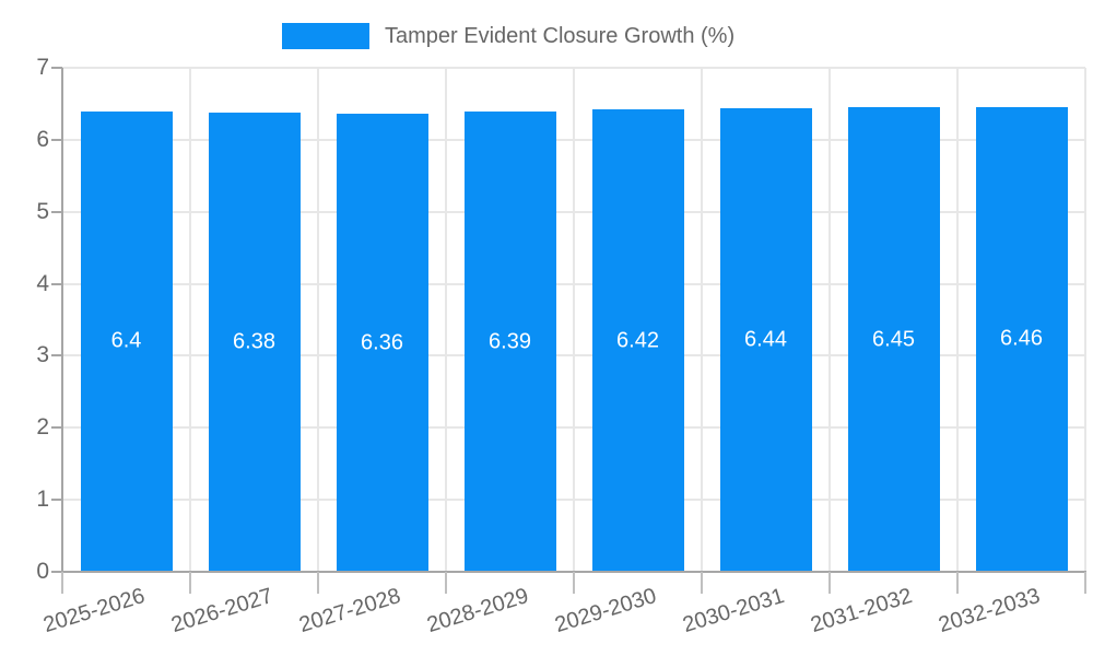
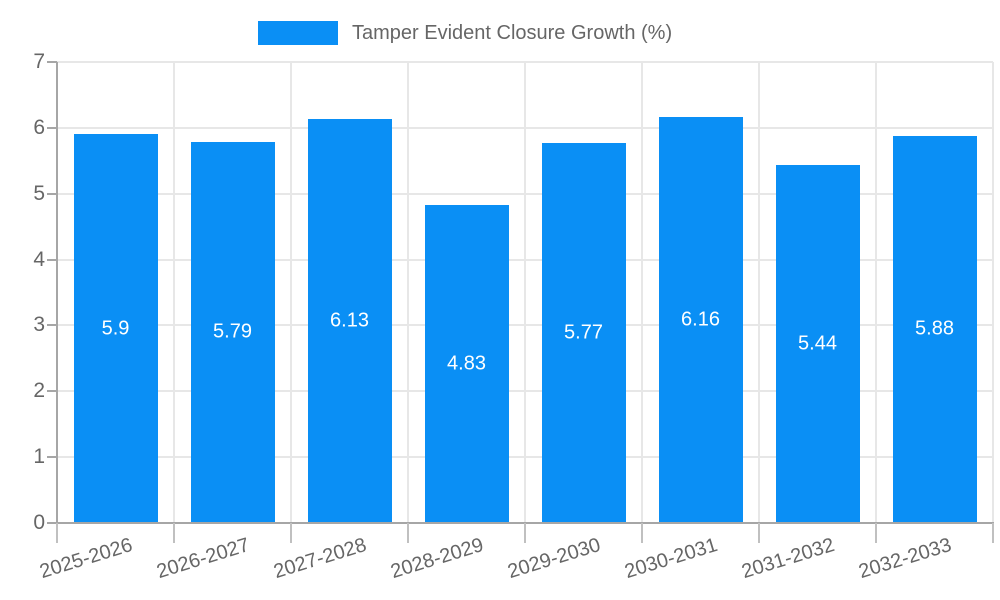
2025-2026: 6.4 -> 5.9
2026-2027: 6.38 -> 5.79
2027-2028: 6.36 -> 6.13
2028-2029: 6.39 -> 4.83
2029-2030: 6.42 -> 5.77
2030-2031: 6.44 -> 6.16
2031-2032: 6.45 -> 5.44
2032-2033: 6.46 -> 5.88
